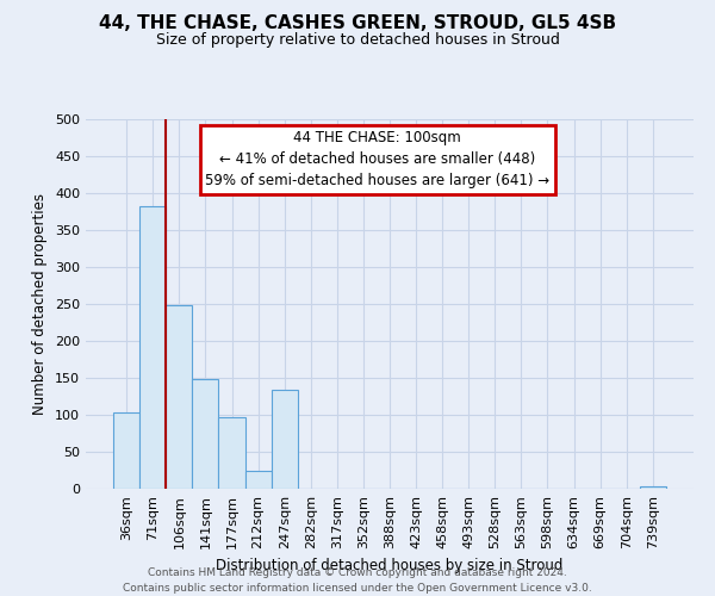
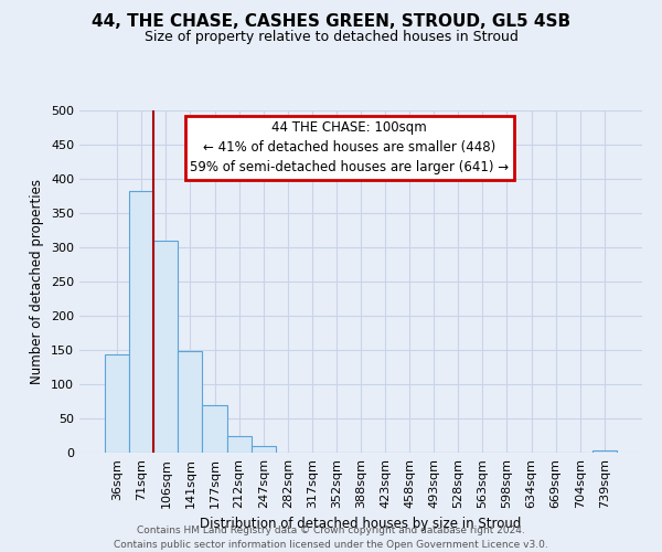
36sqm: 104 -> 144
106sqm: 248 -> 309
177sqm: 96 -> 70
247sqm: 134 -> 9
